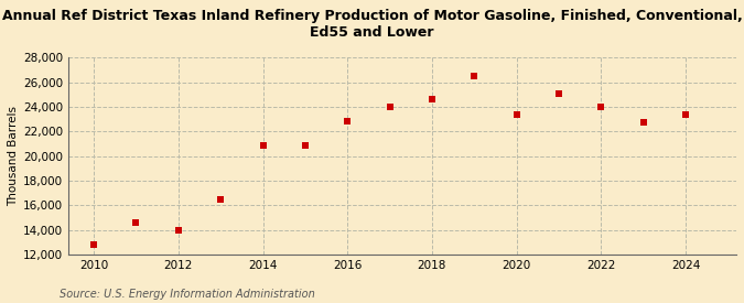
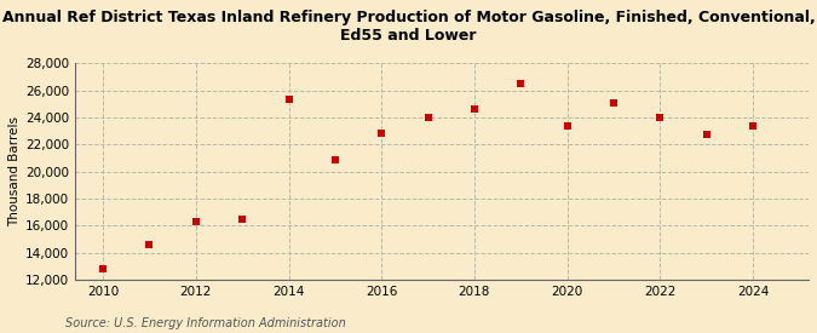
2012: 14,000 -> 16,300
2014: 20,900 -> 25,300
